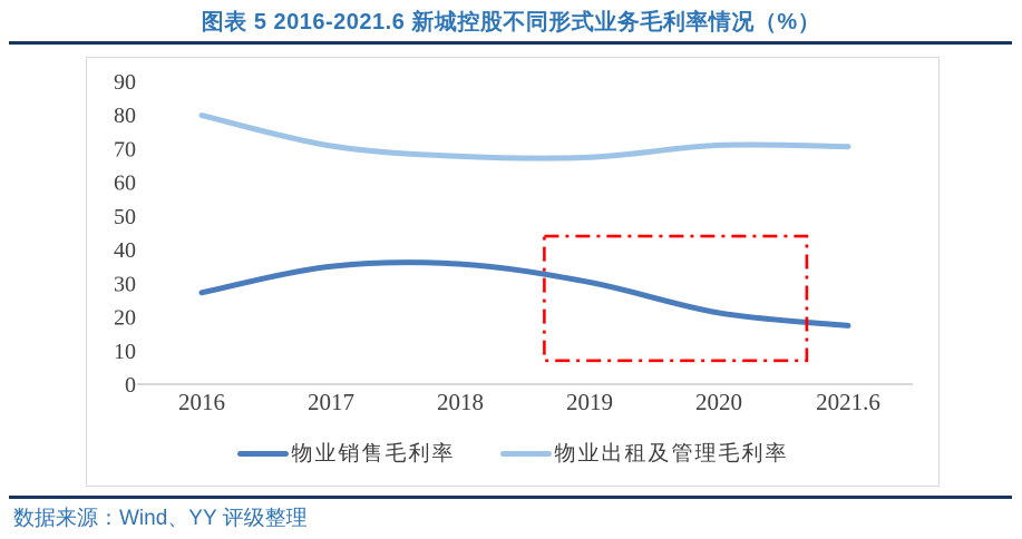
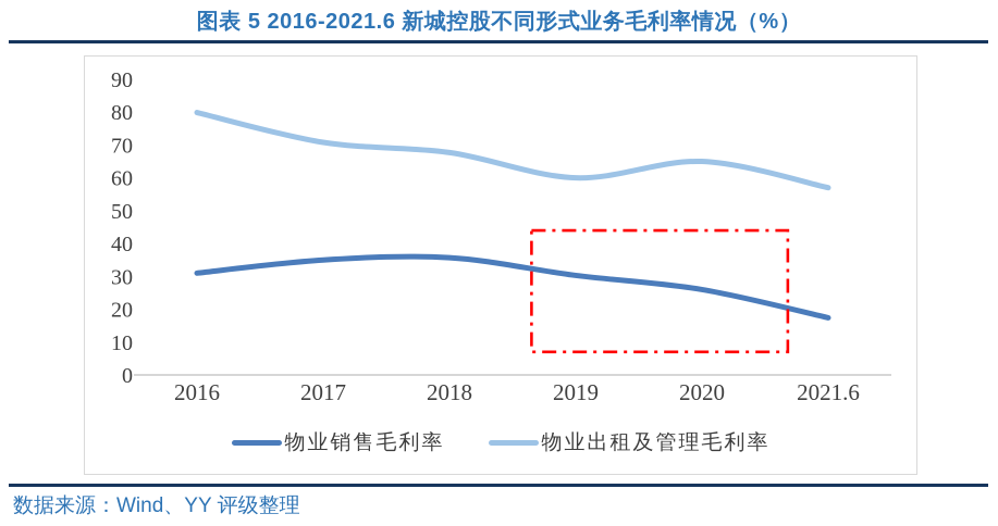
物业销售毛利率/2016: 27 -> 31
物业出租及管理毛利率/2019: 67 -> 60
物业销售毛利率/2020: 21 -> 26
物业出租及管理毛利率/2020: 71 -> 65
物业出租及管理毛利率/2021.6: 71 -> 57
